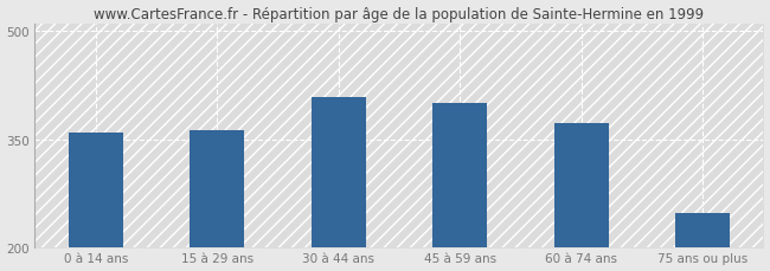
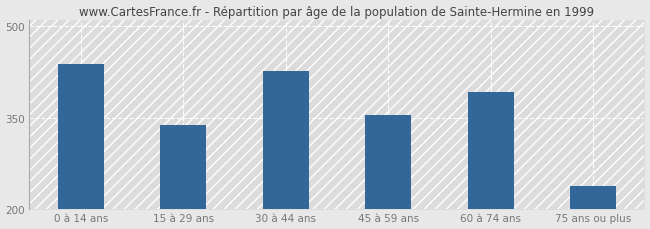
0 à 14 ans: 360 -> 438
15 à 29 ans: 362 -> 338
30 à 44 ans: 408 -> 426
45 à 59 ans: 400 -> 354
60 à 74 ans: 372 -> 392
75 ans ou plus: 248 -> 238
